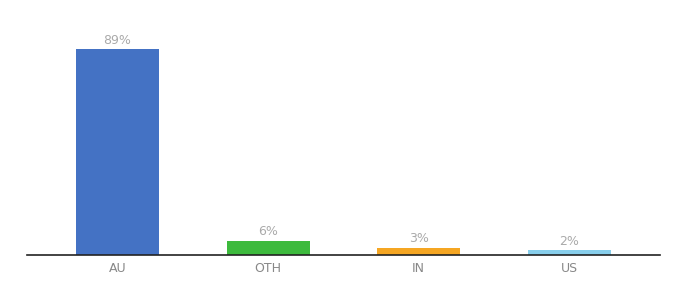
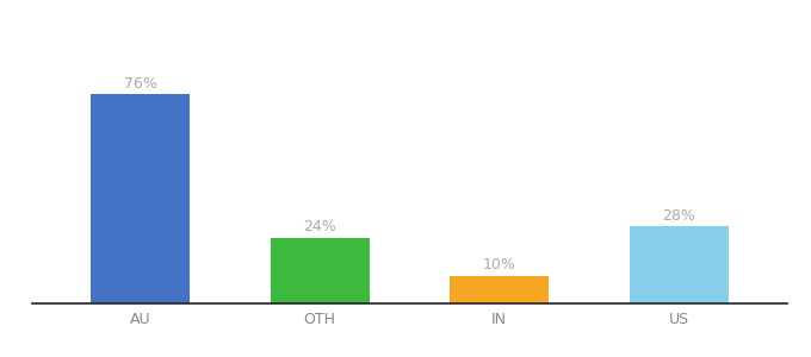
AU: 89% -> 76%
OTH: 6% -> 24%
IN: 3% -> 10%
US: 2% -> 28%
